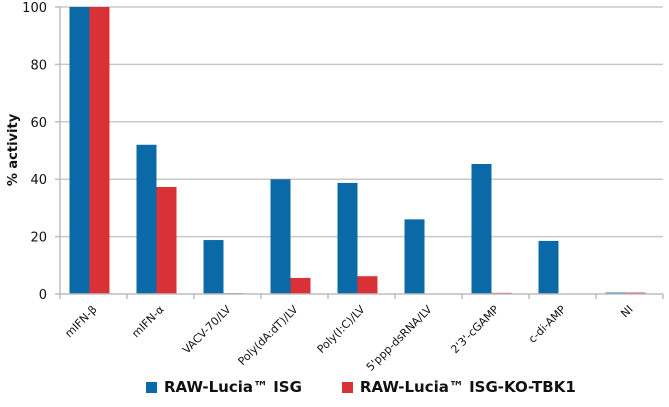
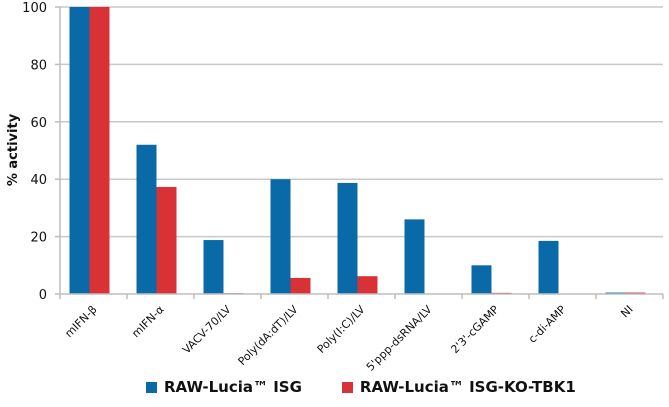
RAW-Lucia™ ISG/2'3'-cGAMP: 45 -> 10
